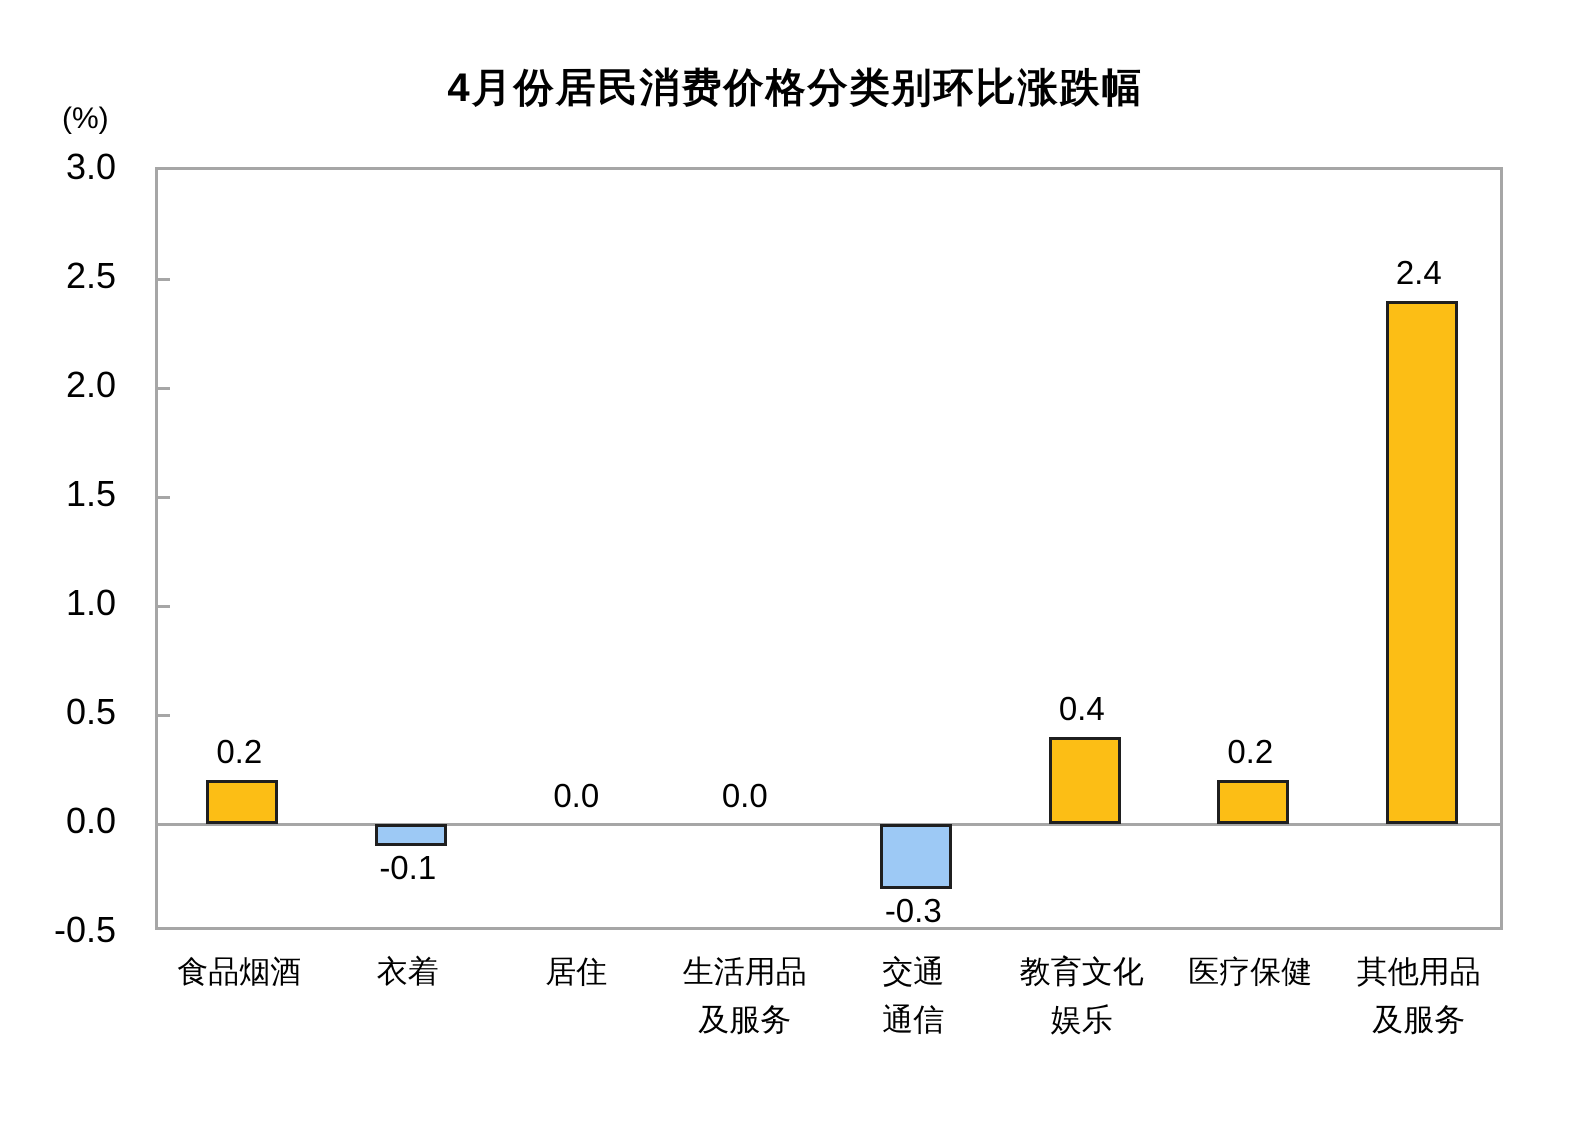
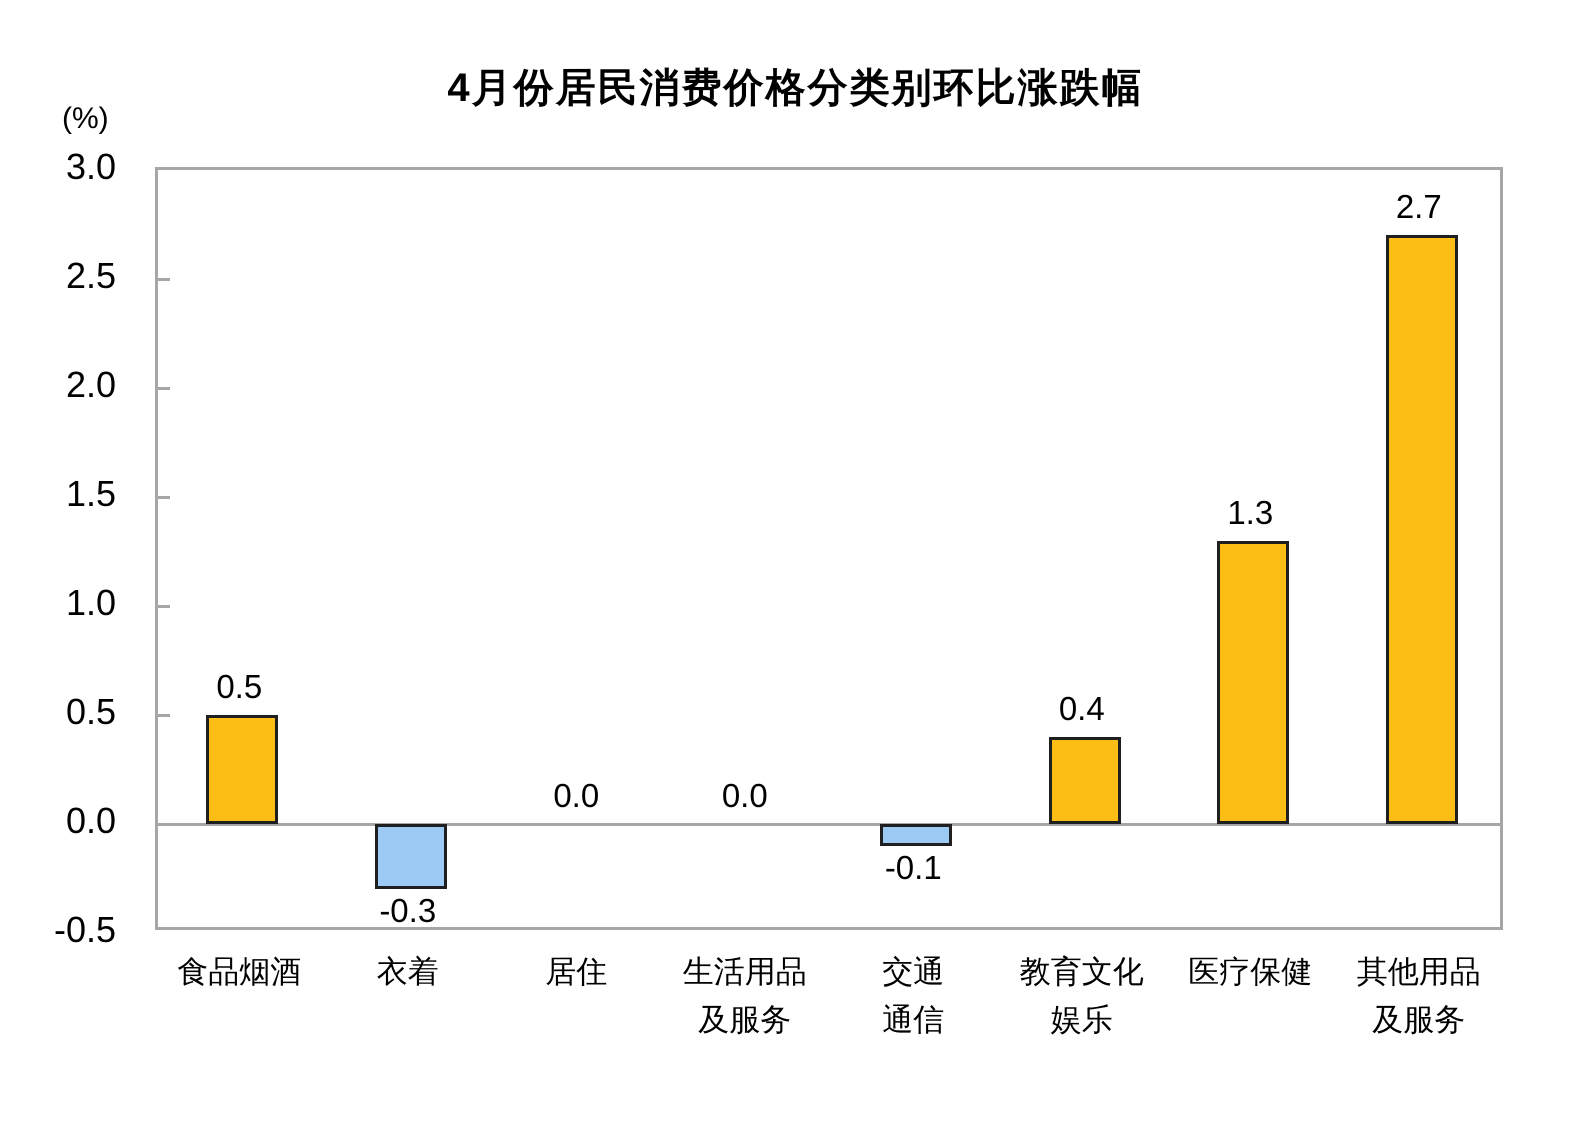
食品烟酒: 0.2 -> 0.5
衣着: -0.1 -> -0.3
交通 通信: -0.3 -> -0.1
医疗保健: 0.2 -> 1.3
其他用品 及服务: 2.4 -> 2.7
